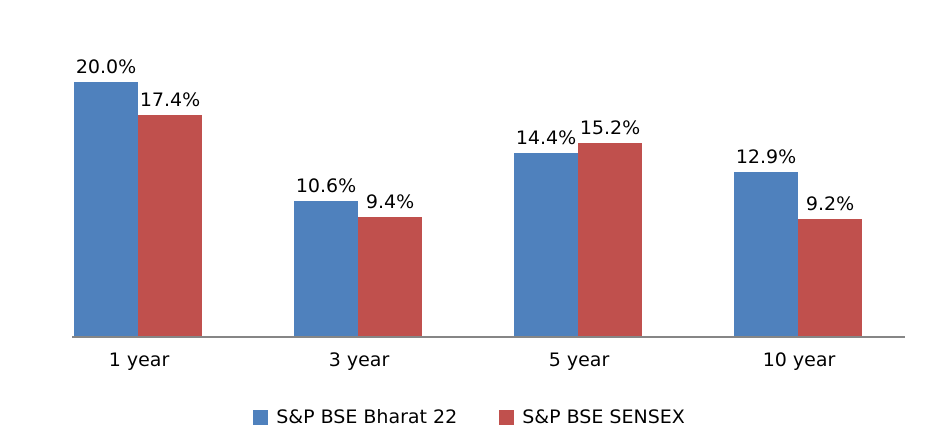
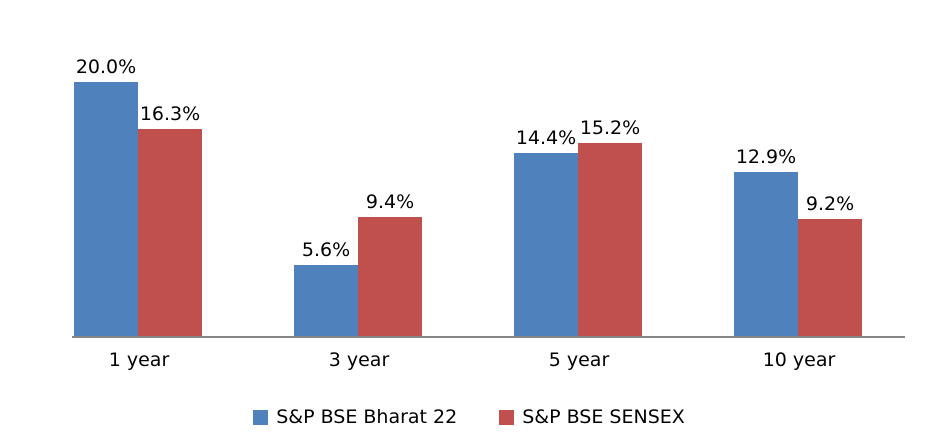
S&P BSE SENSEX/1 year: 17.4% -> 16.3%
S&P BSE Bharat 22/3 year: 10.6% -> 5.6%
